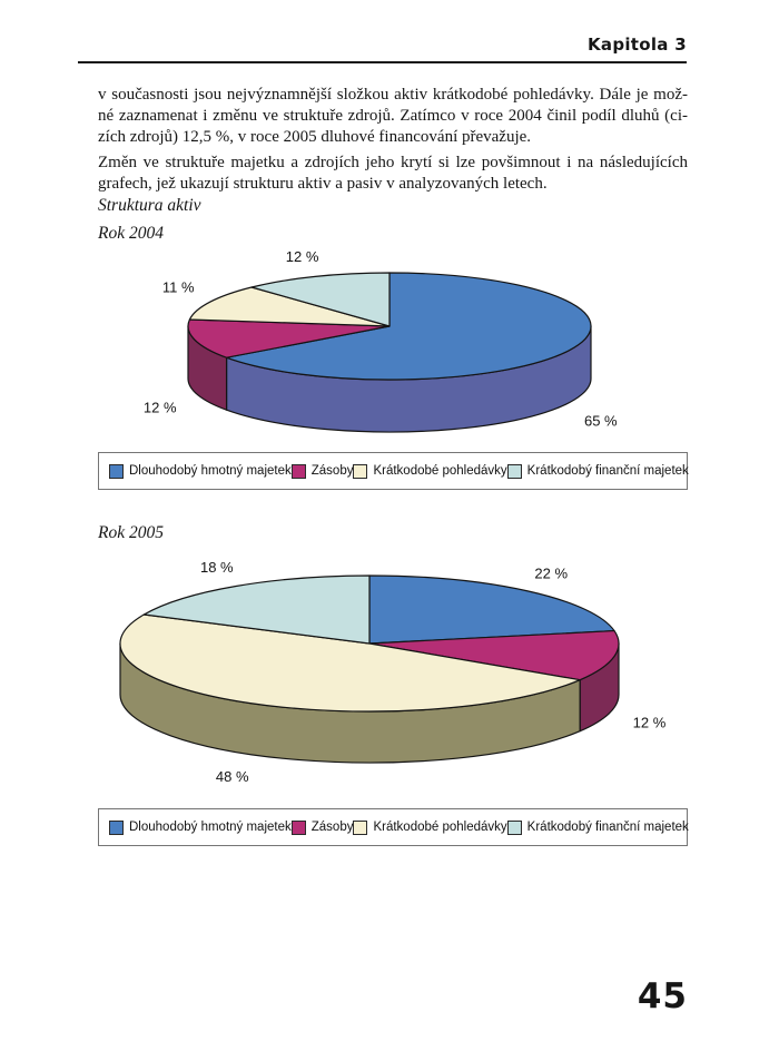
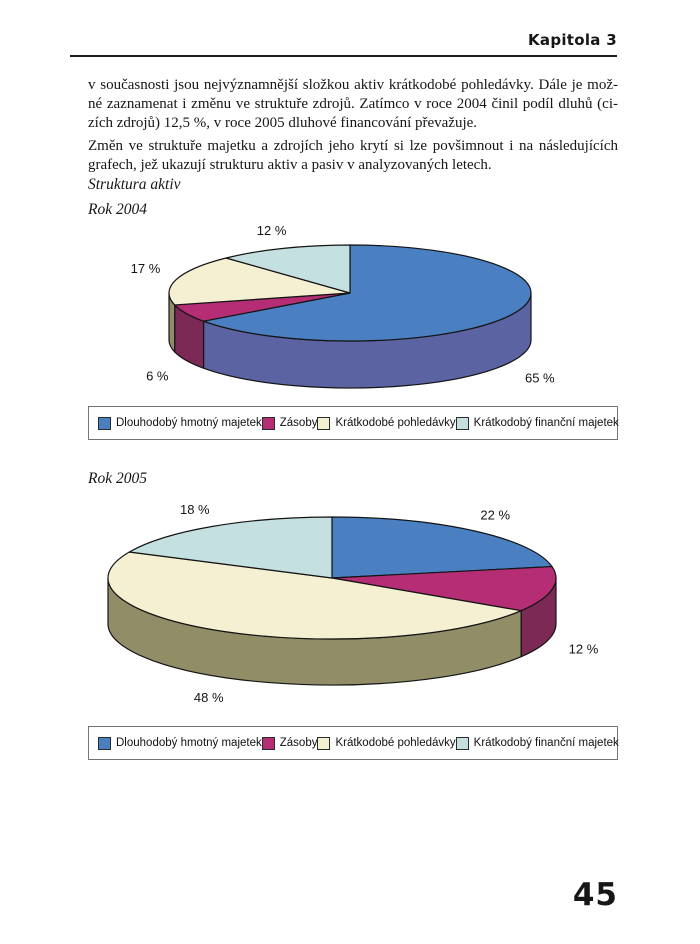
Rok 2004/Zásoby: 12 -> 6
Rok 2004/Krátkodobé pohledávky: 11 -> 17
